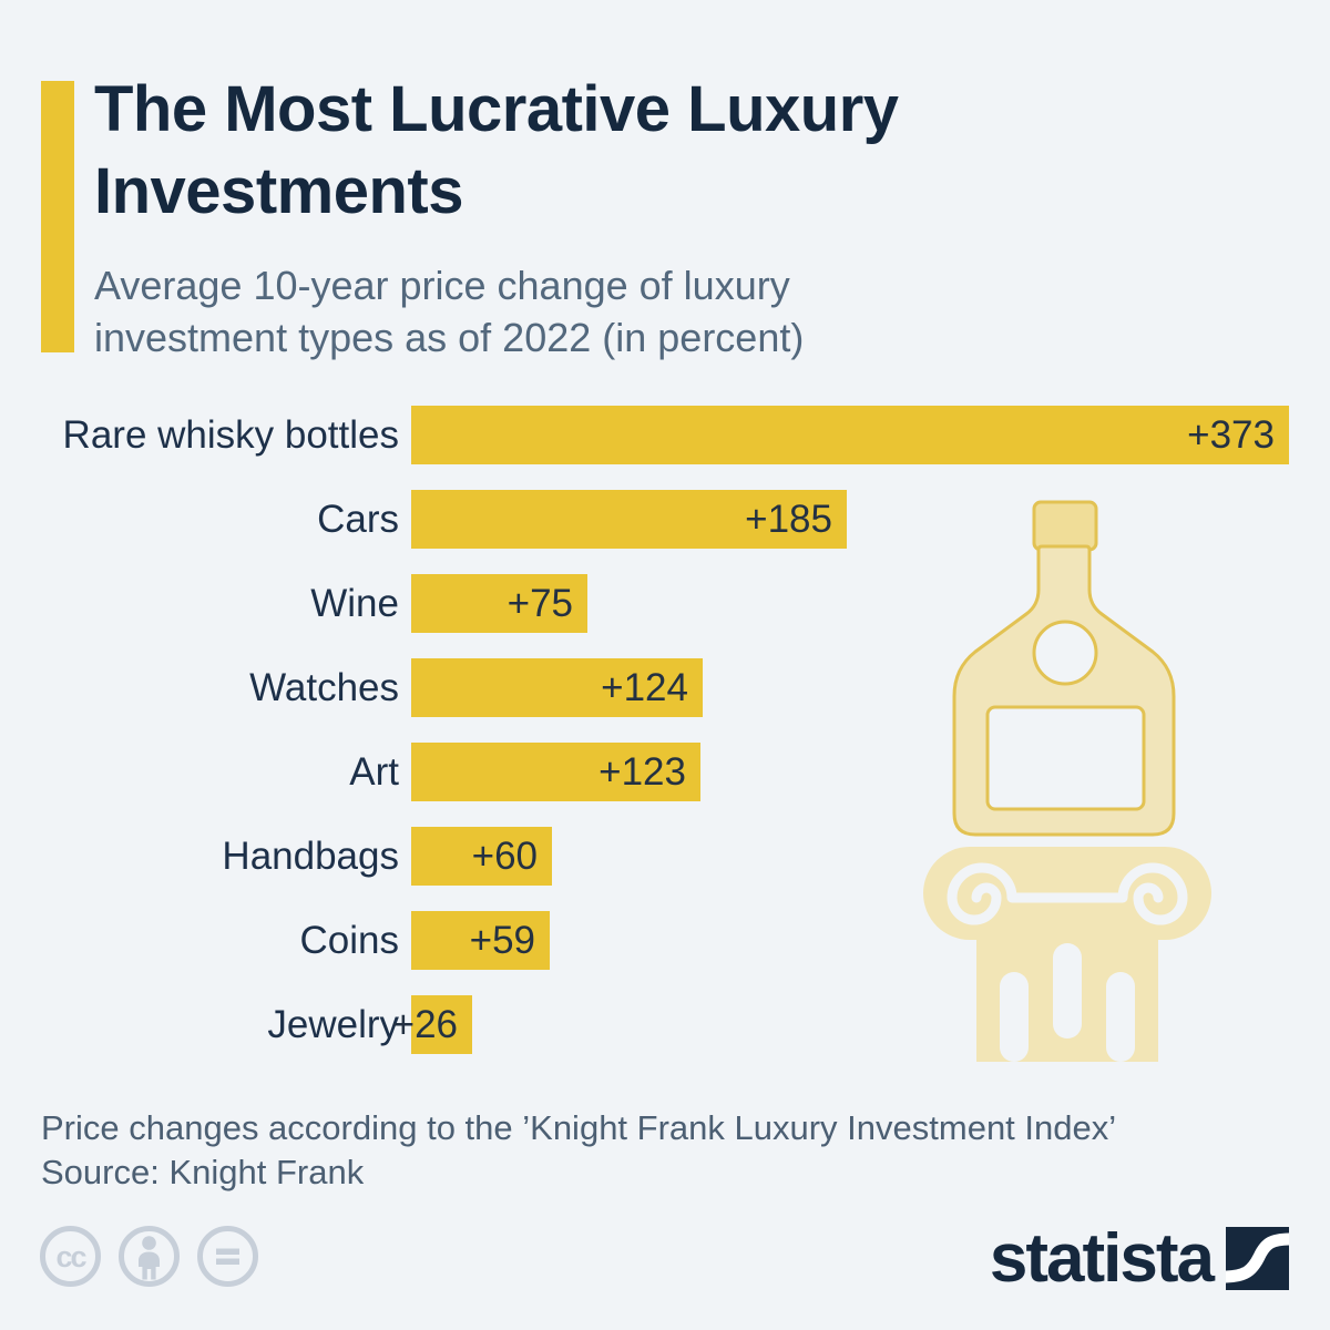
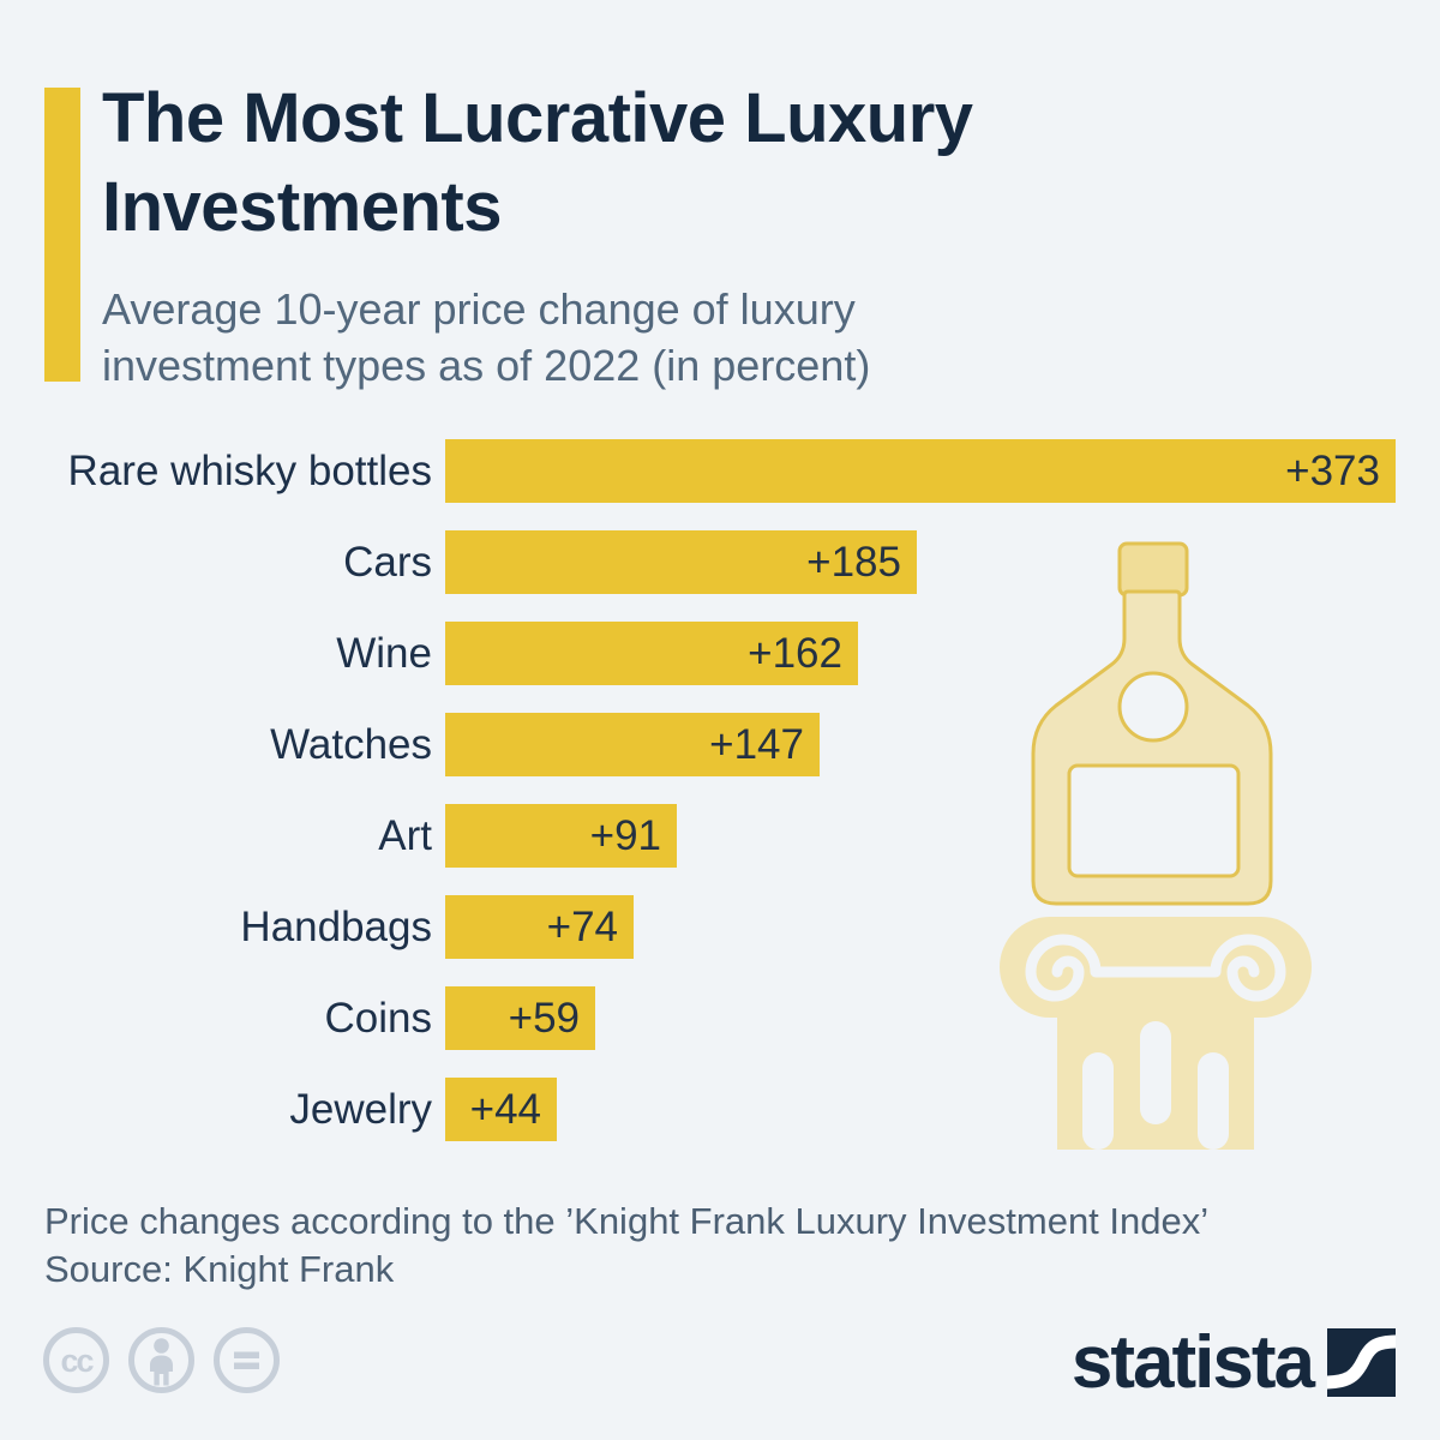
Wine: +75 -> +162
Watches: +124 -> +147
Art: +123 -> +91
Handbags: +60 -> +74
Jewelry: +26 -> +44
